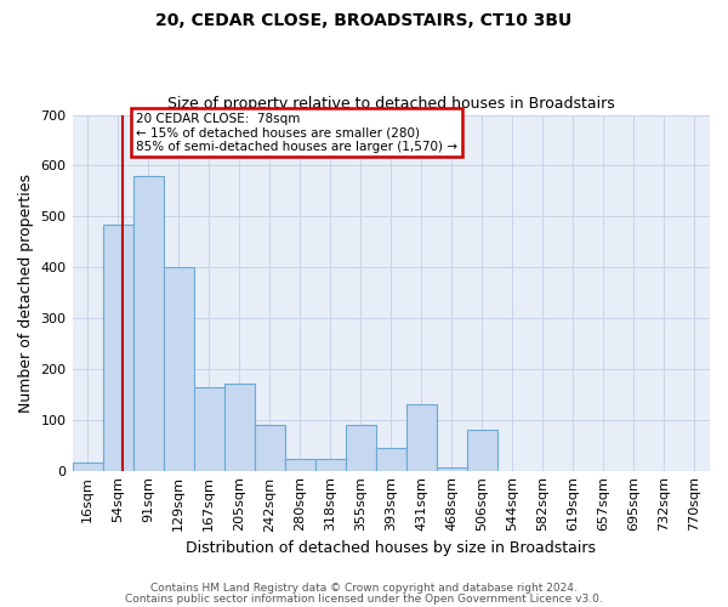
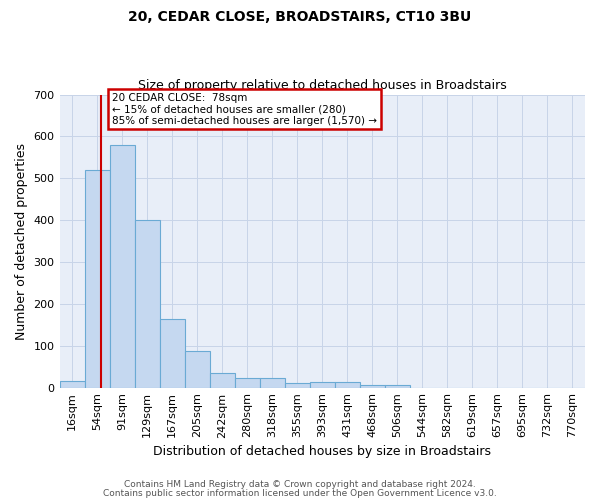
54sqm: 485 -> 520
205sqm: 170 -> 88
242sqm: 90 -> 35
355sqm: 90 -> 10
393sqm: 45 -> 13
431sqm: 130 -> 13
506sqm: 80 -> 5
